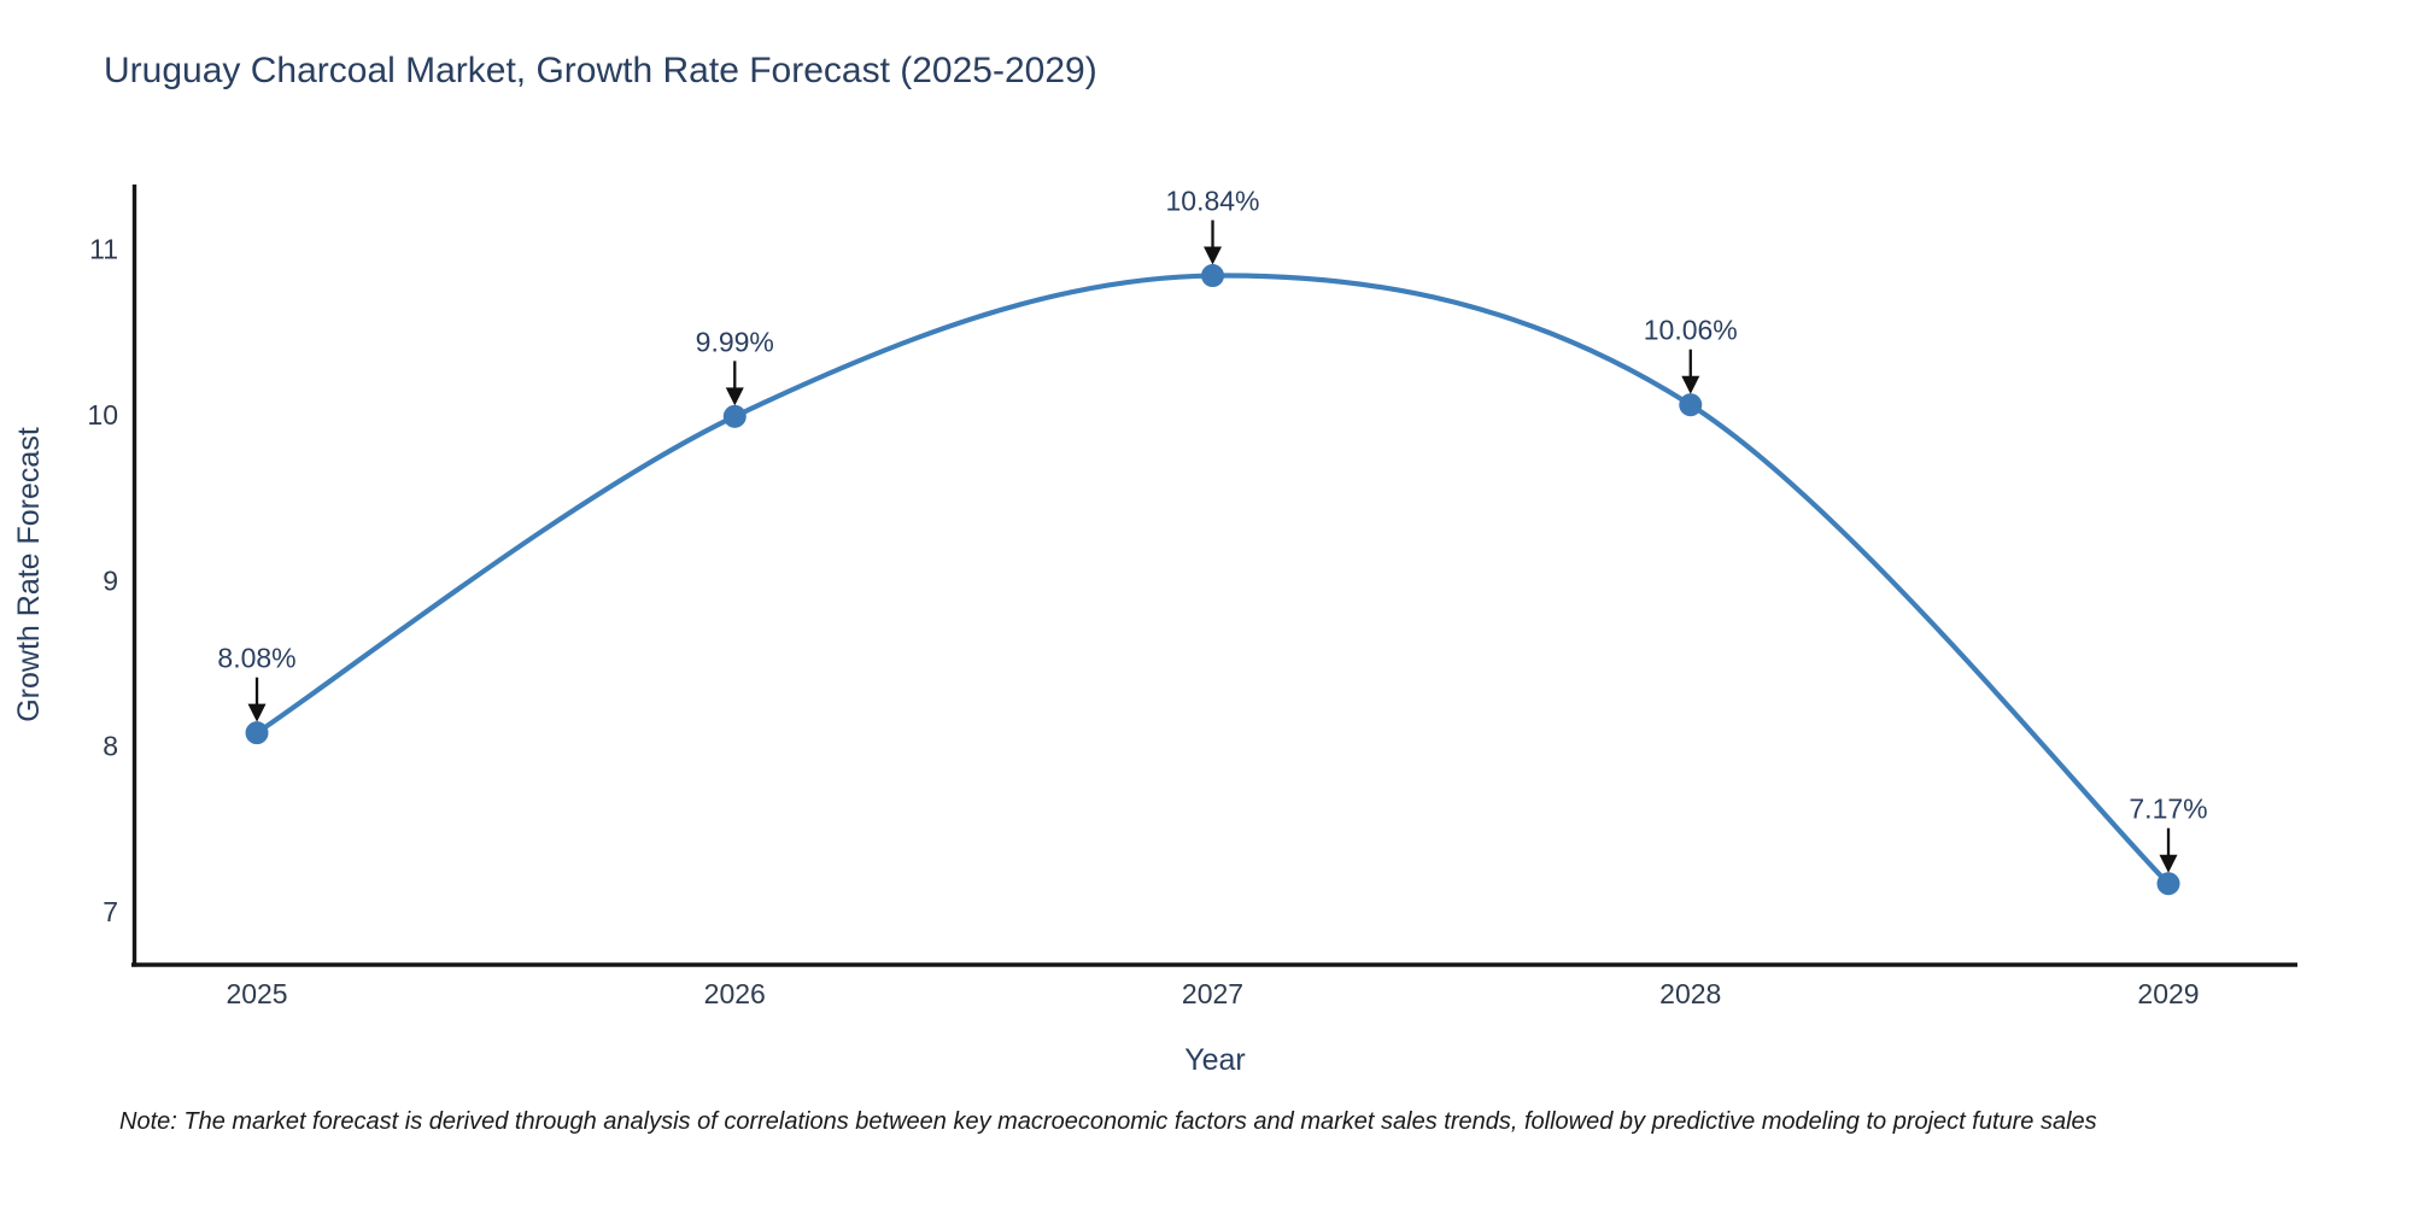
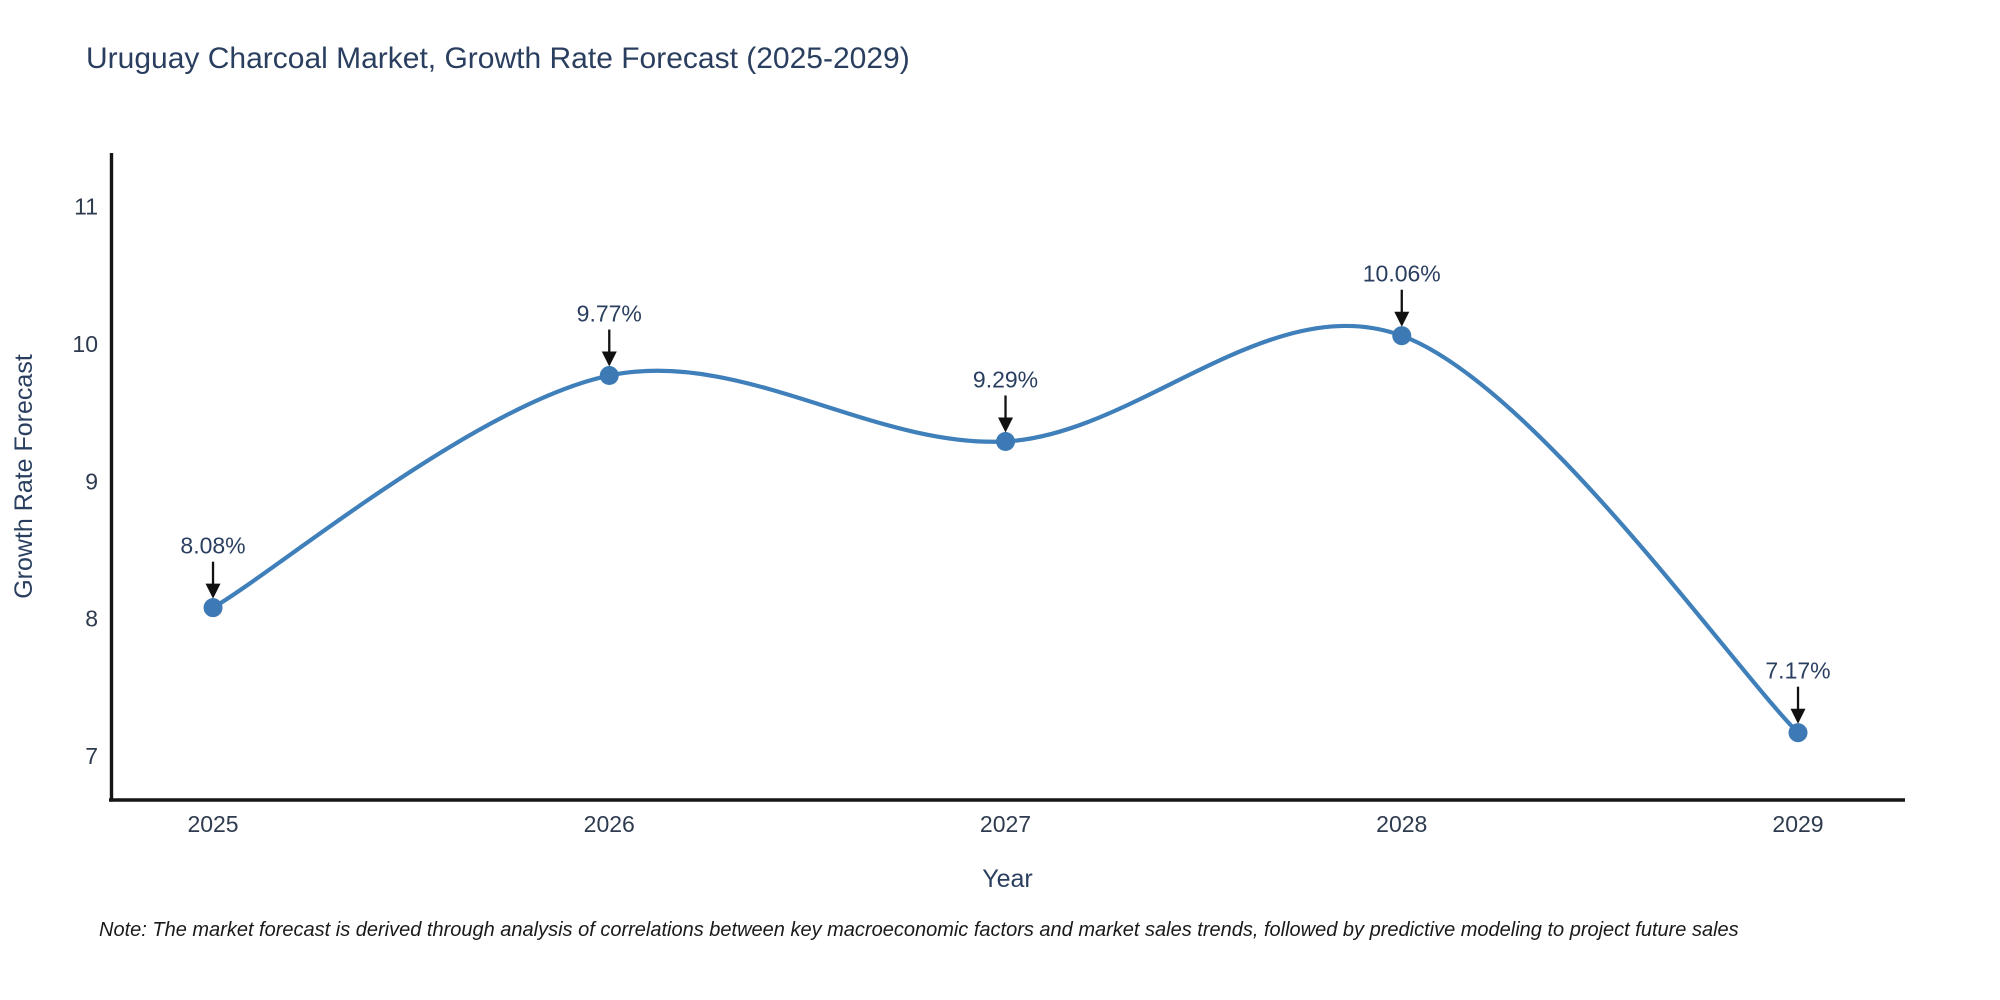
2026: 9.99% -> 9.77%
2027: 10.84% -> 9.29%
